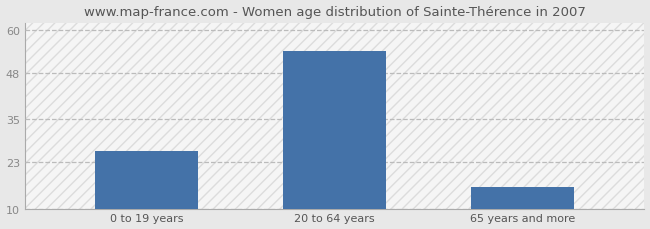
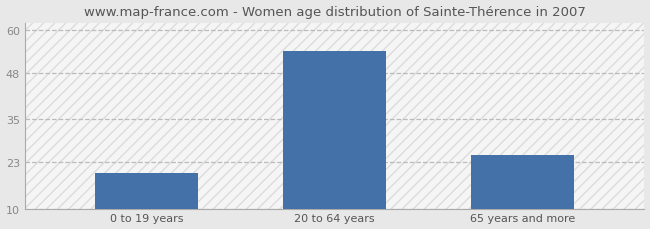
0 to 19 years: 26 -> 20
65 years and more: 16 -> 25
